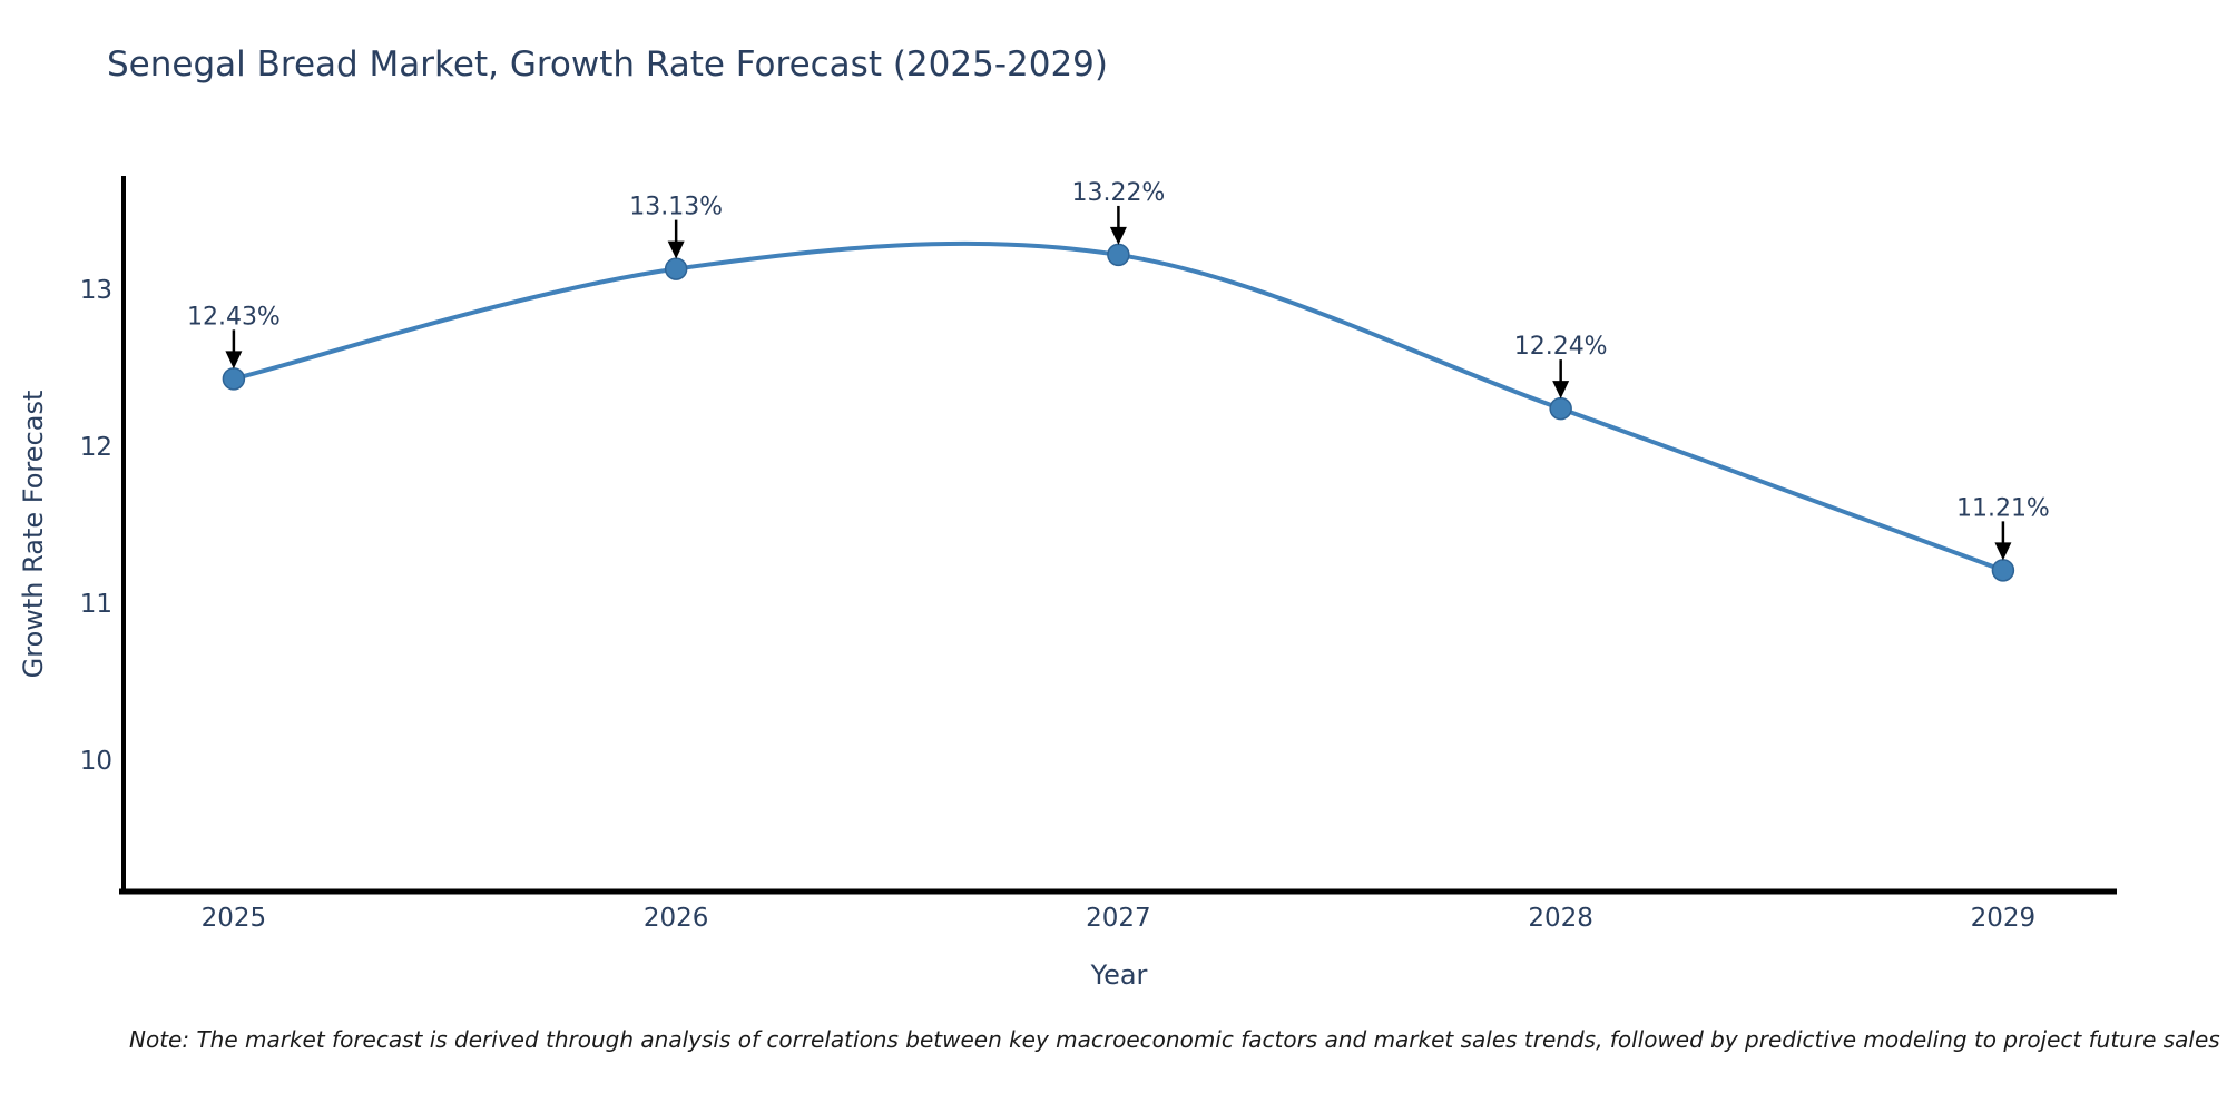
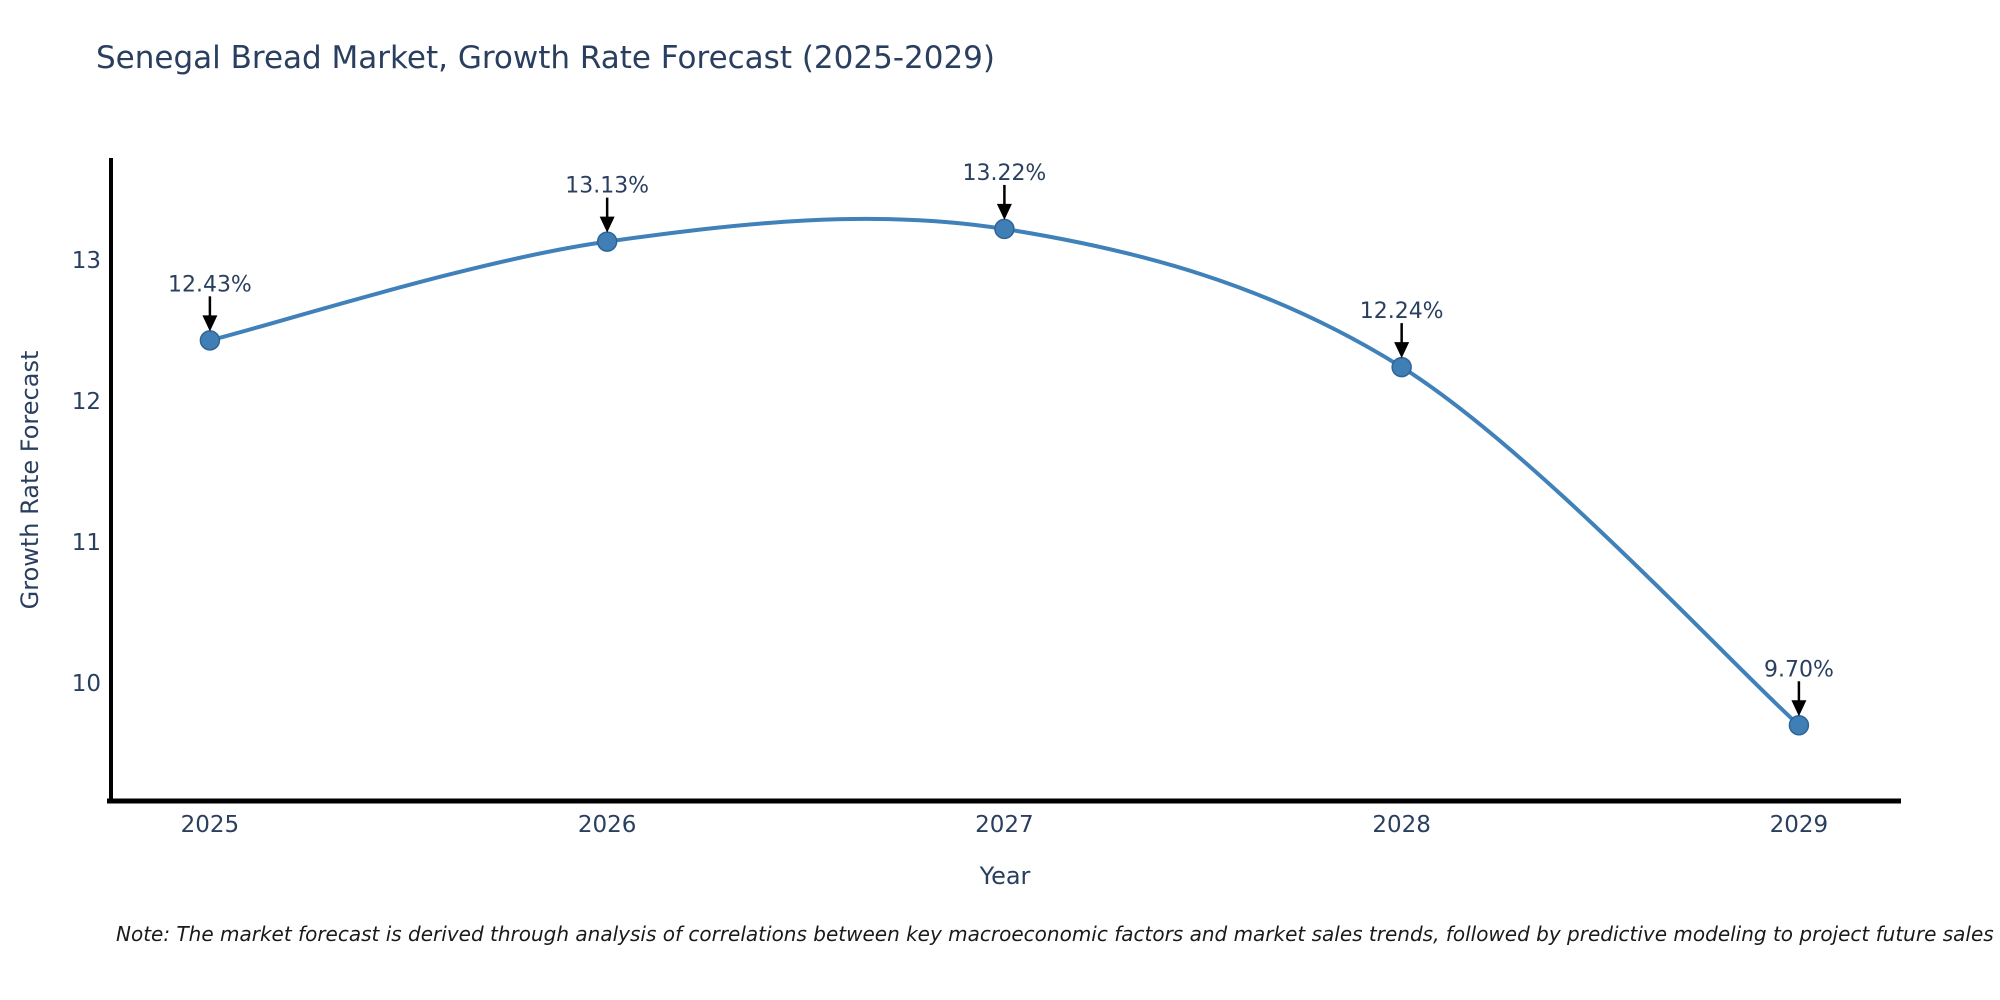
2029: 11.21% -> 9.70%
